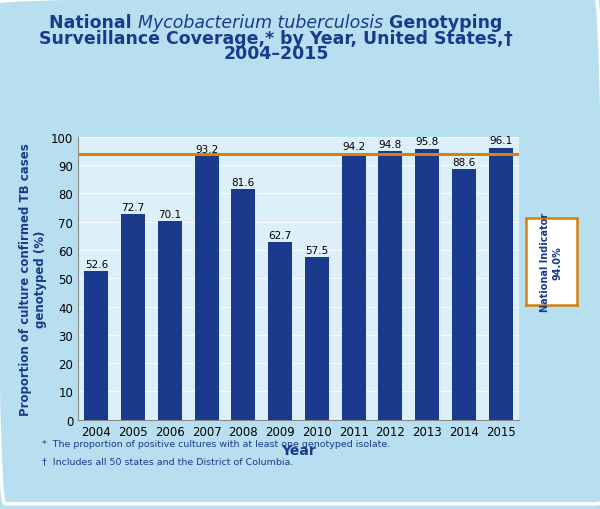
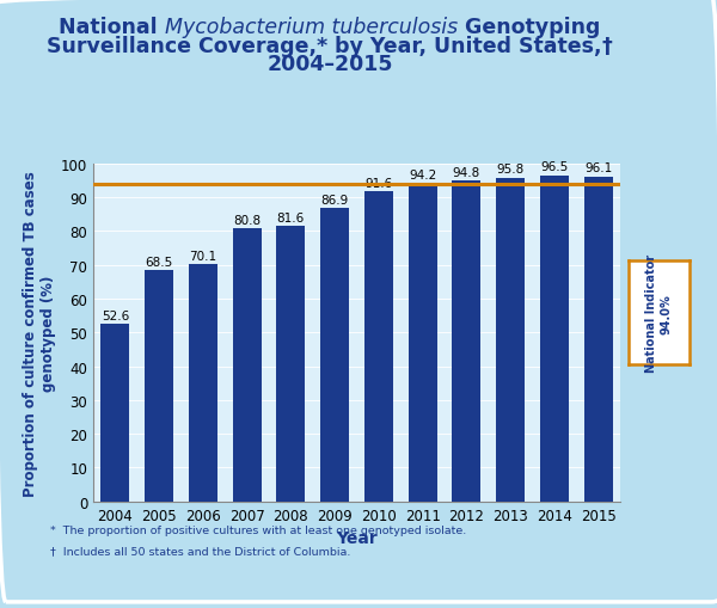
2005: 72.7 -> 68.5
2007: 93.2 -> 80.8
2009: 62.7 -> 86.9
2010: 57.5 -> 91.6
2014: 88.6 -> 96.5
